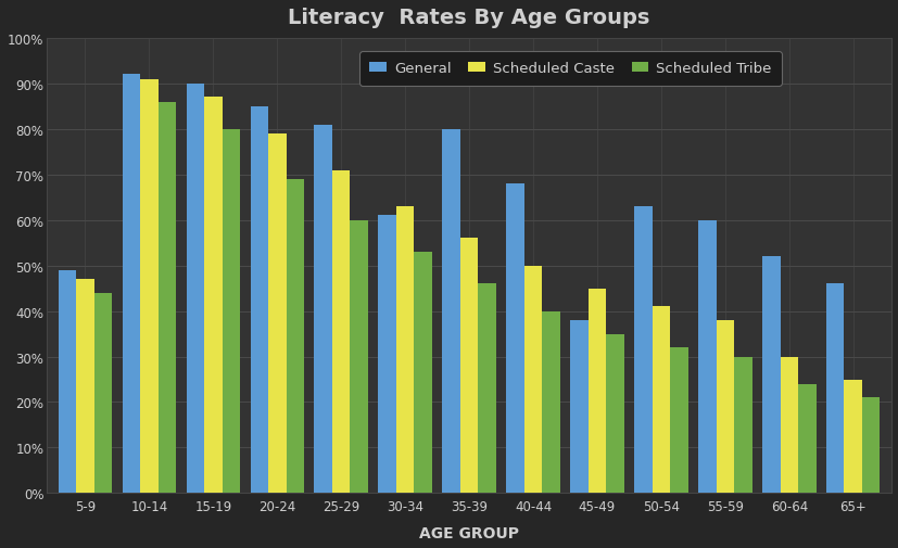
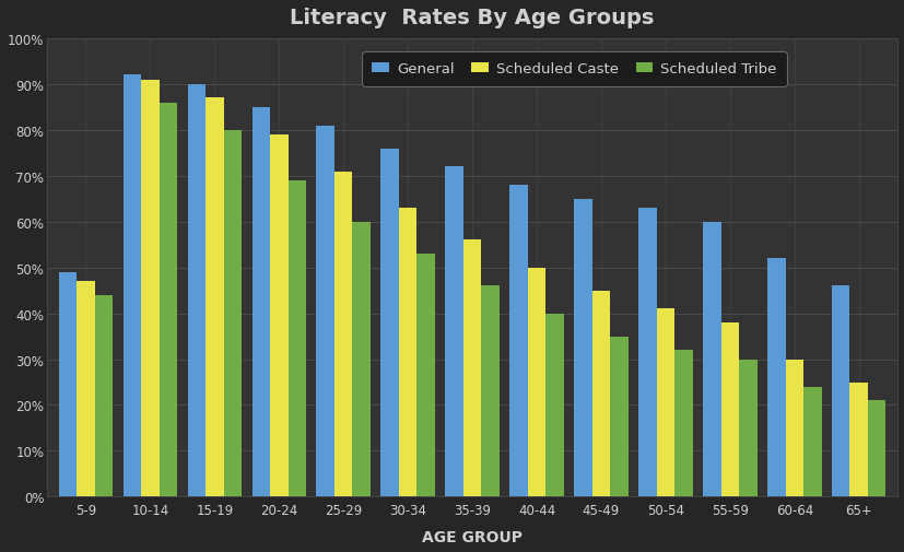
General/30-34: 61% -> 76%
General/35-39: 80% -> 72%
General/45-49: 38% -> 65%
